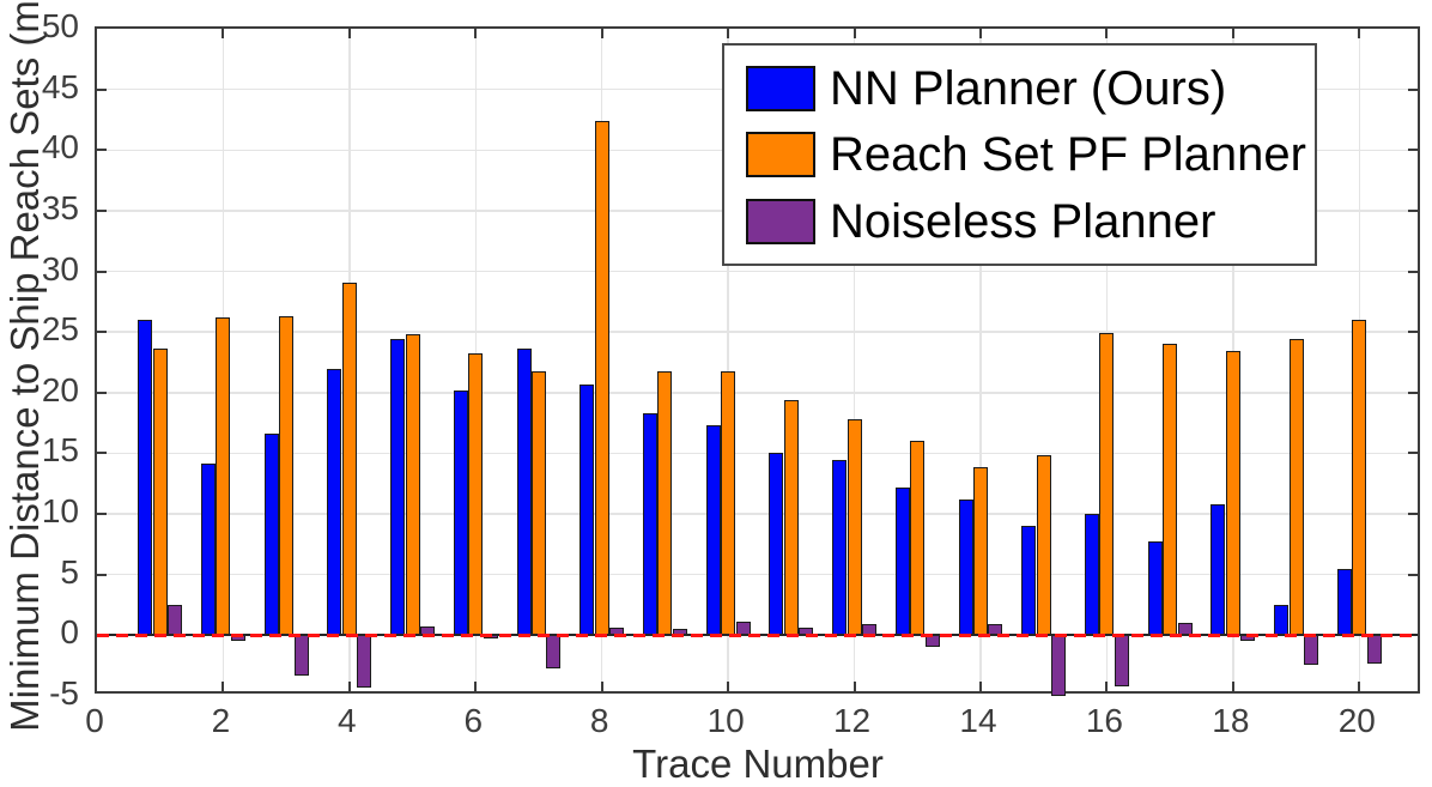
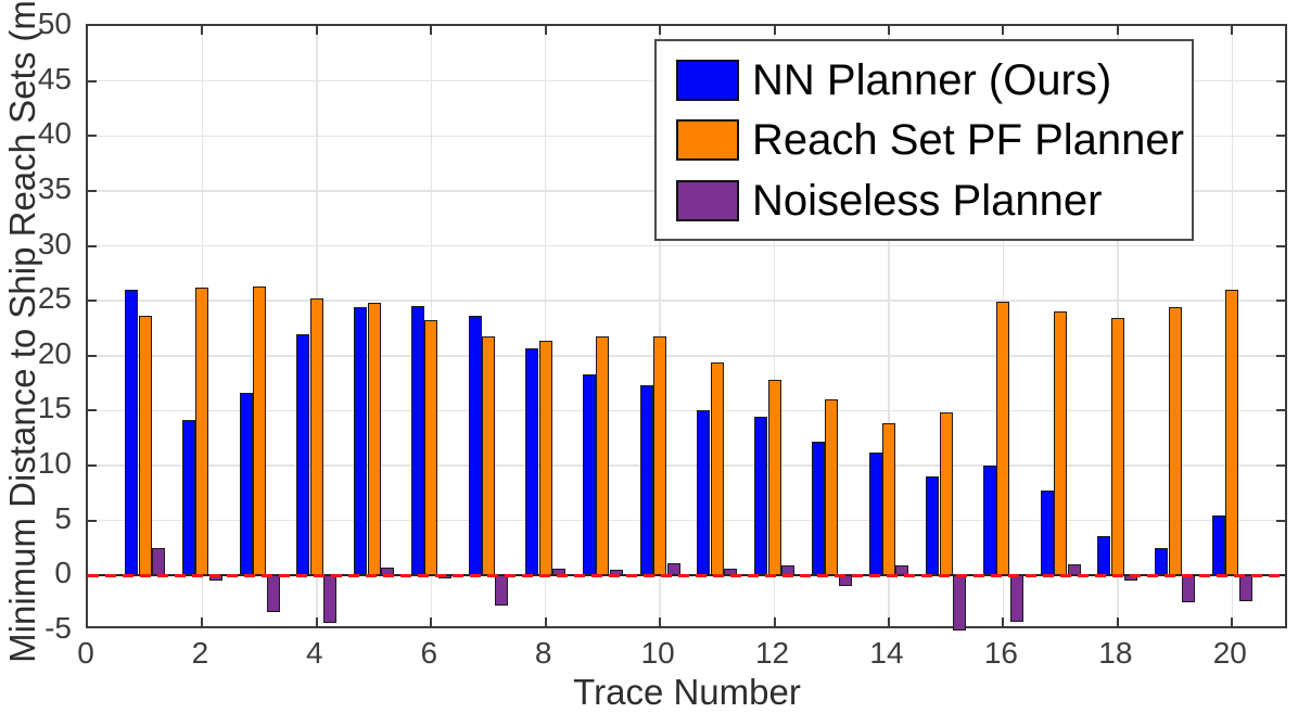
Reach Set PF Planner/4: 29.1 -> 25.2
NN Planner (Ours)/6: 20.2 -> 24.5
Reach Set PF Planner/8: 42.4 -> 21.4
NN Planner (Ours)/18: 10.8 -> 3.6
